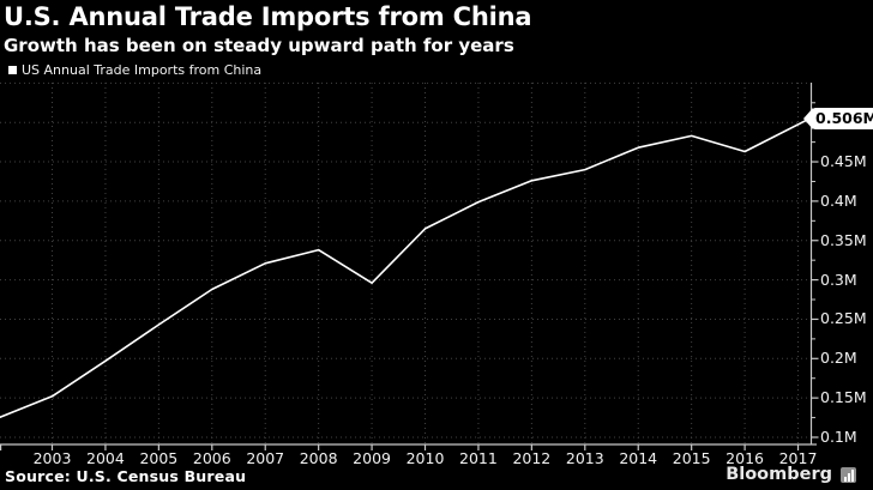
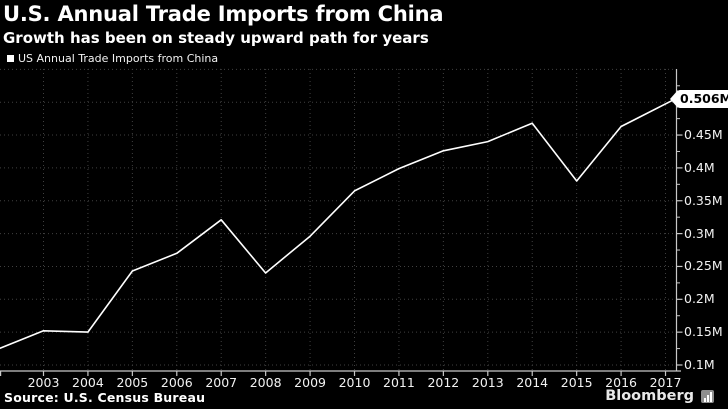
2004: 0.20M -> 0.15M
2006: 0.29M -> 0.27M
2008: 0.34M -> 0.24M
2015: 0.48M -> 0.38M
